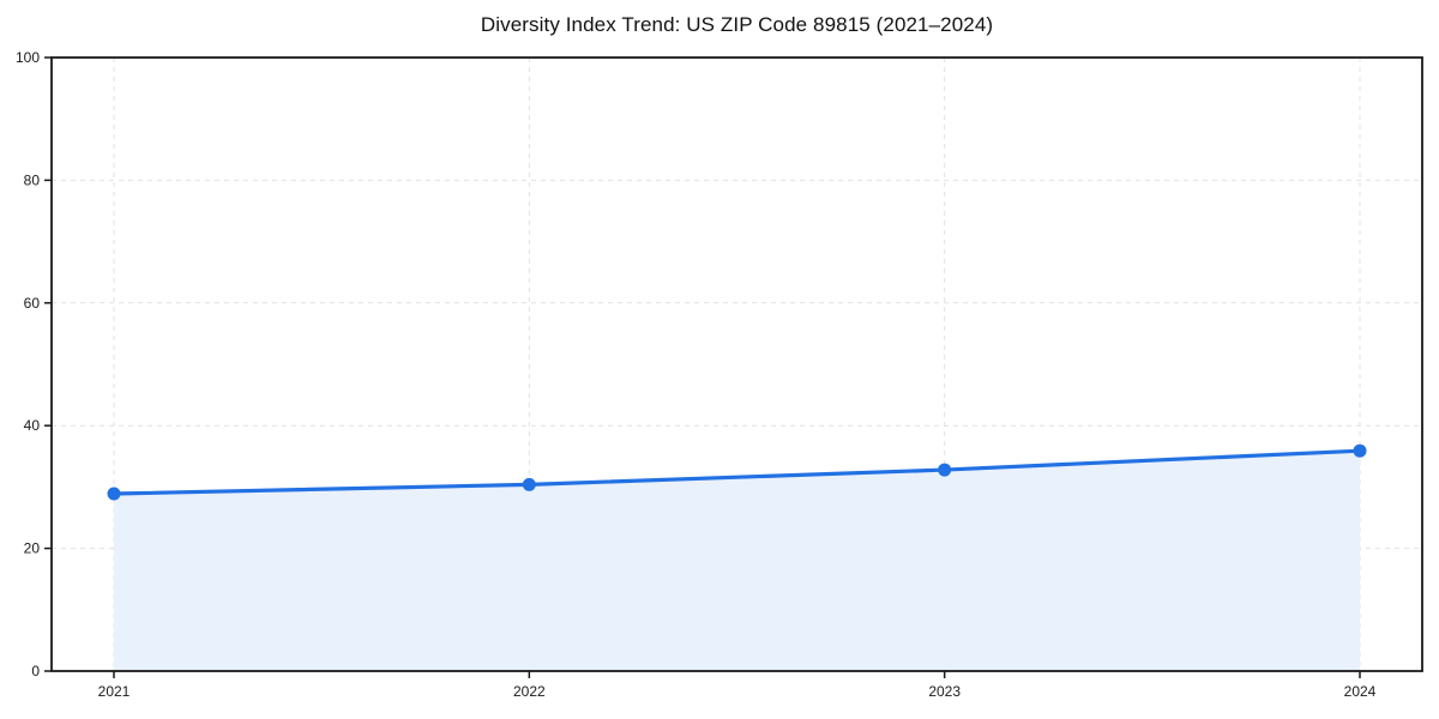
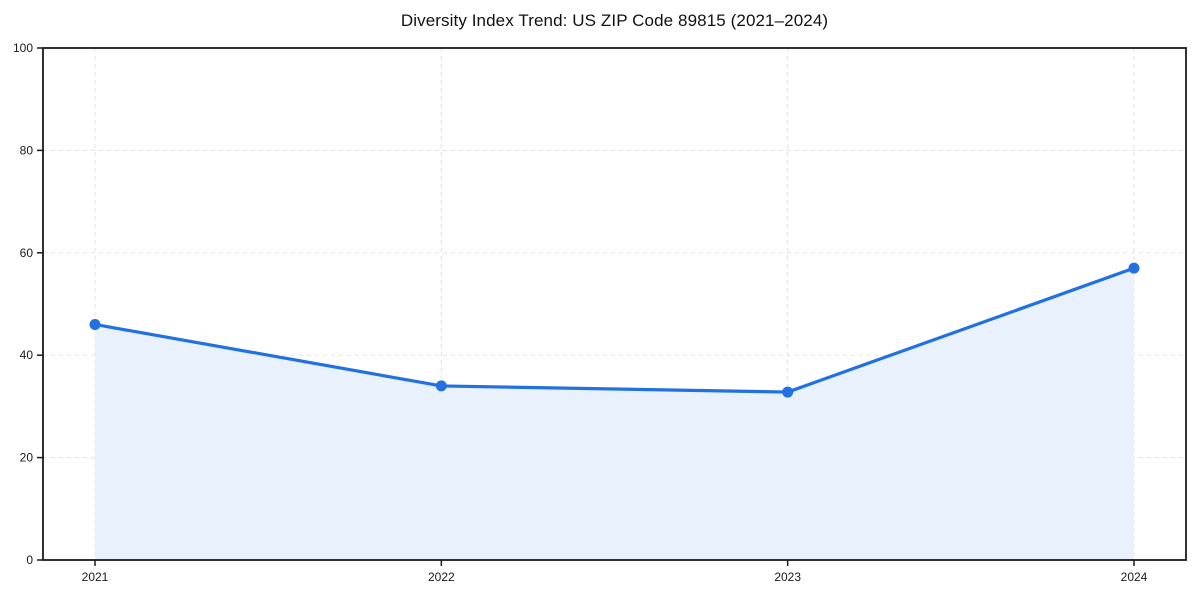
2021: 29 -> 46
2022: 30 -> 34
2024: 36 -> 57
